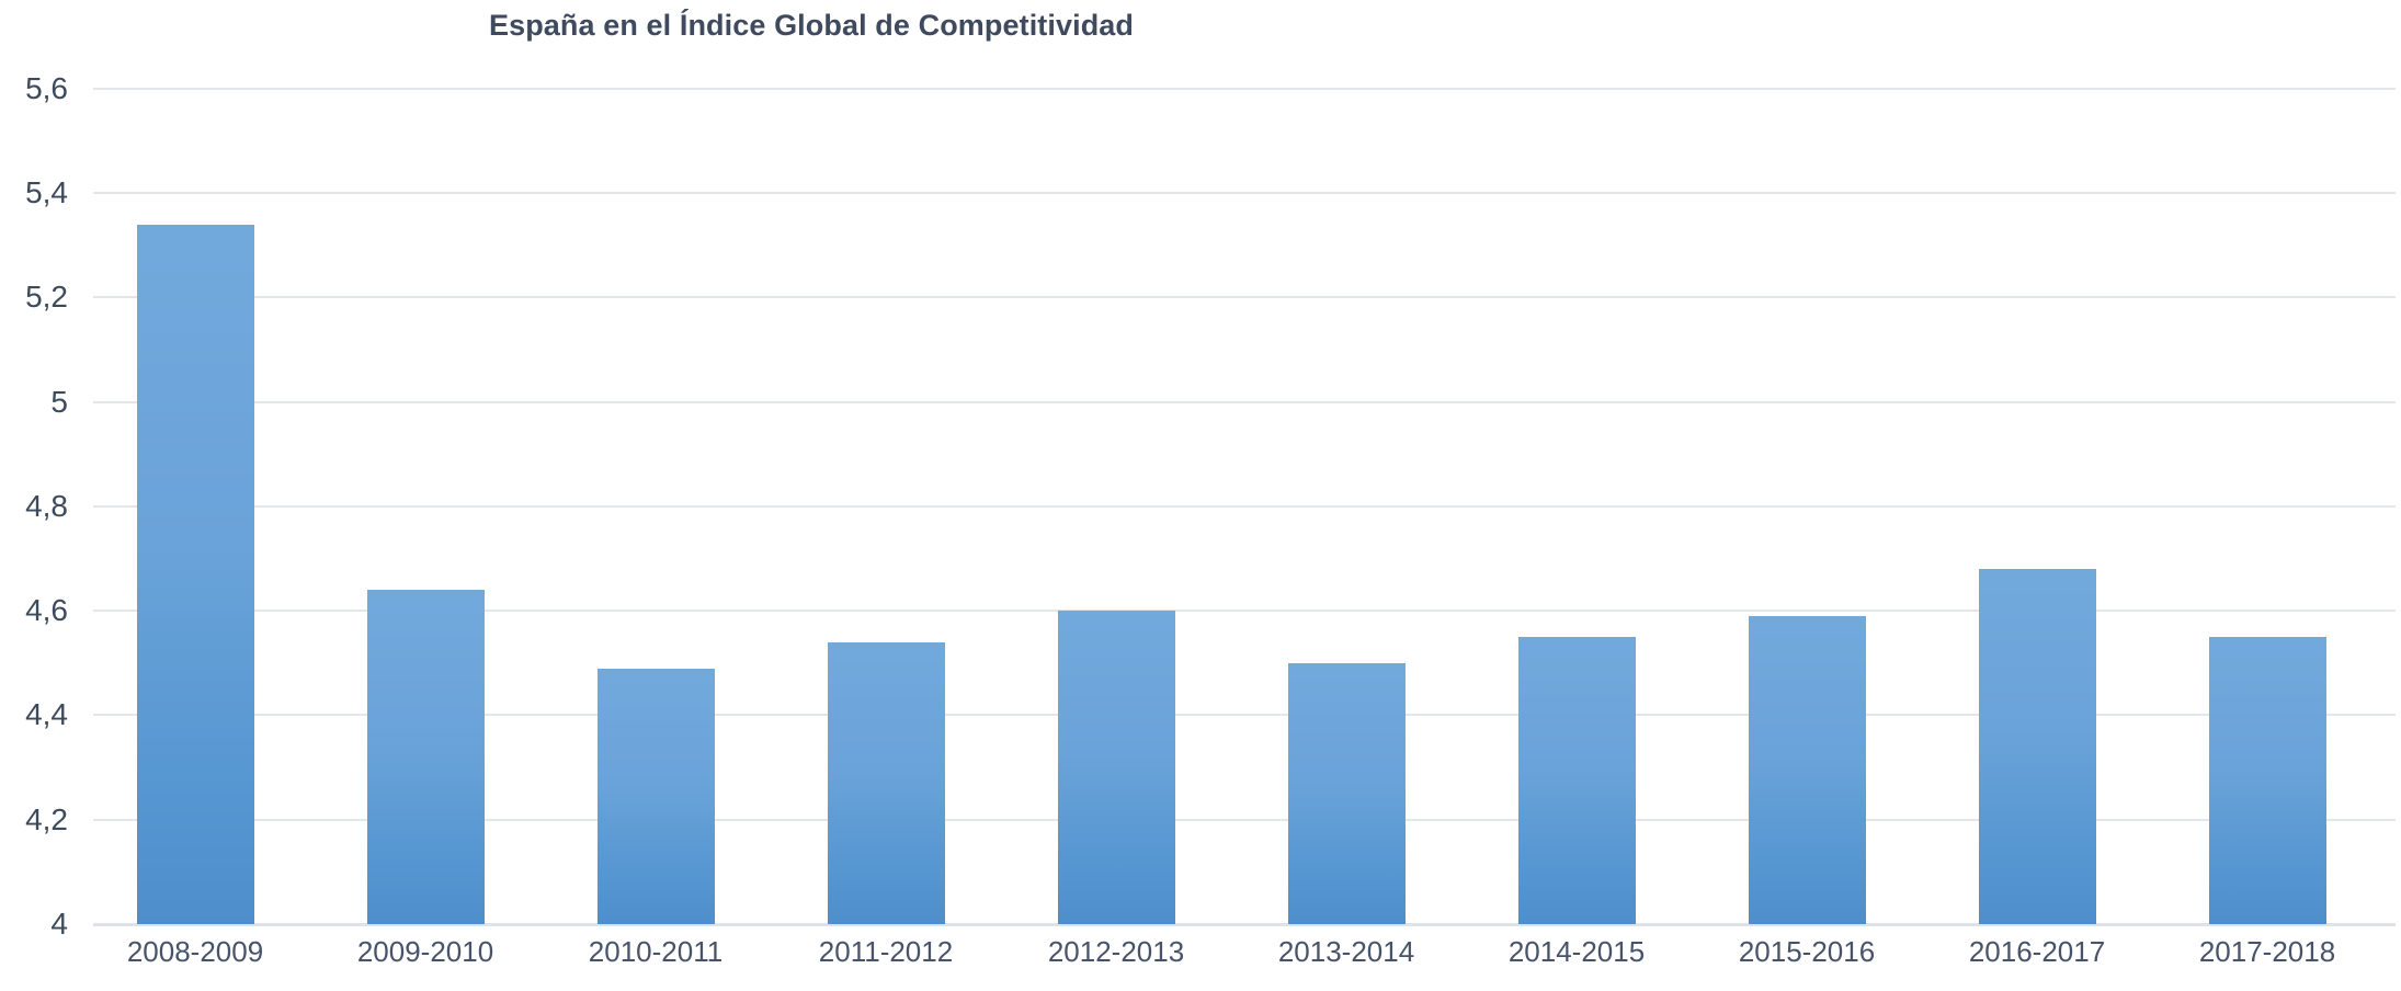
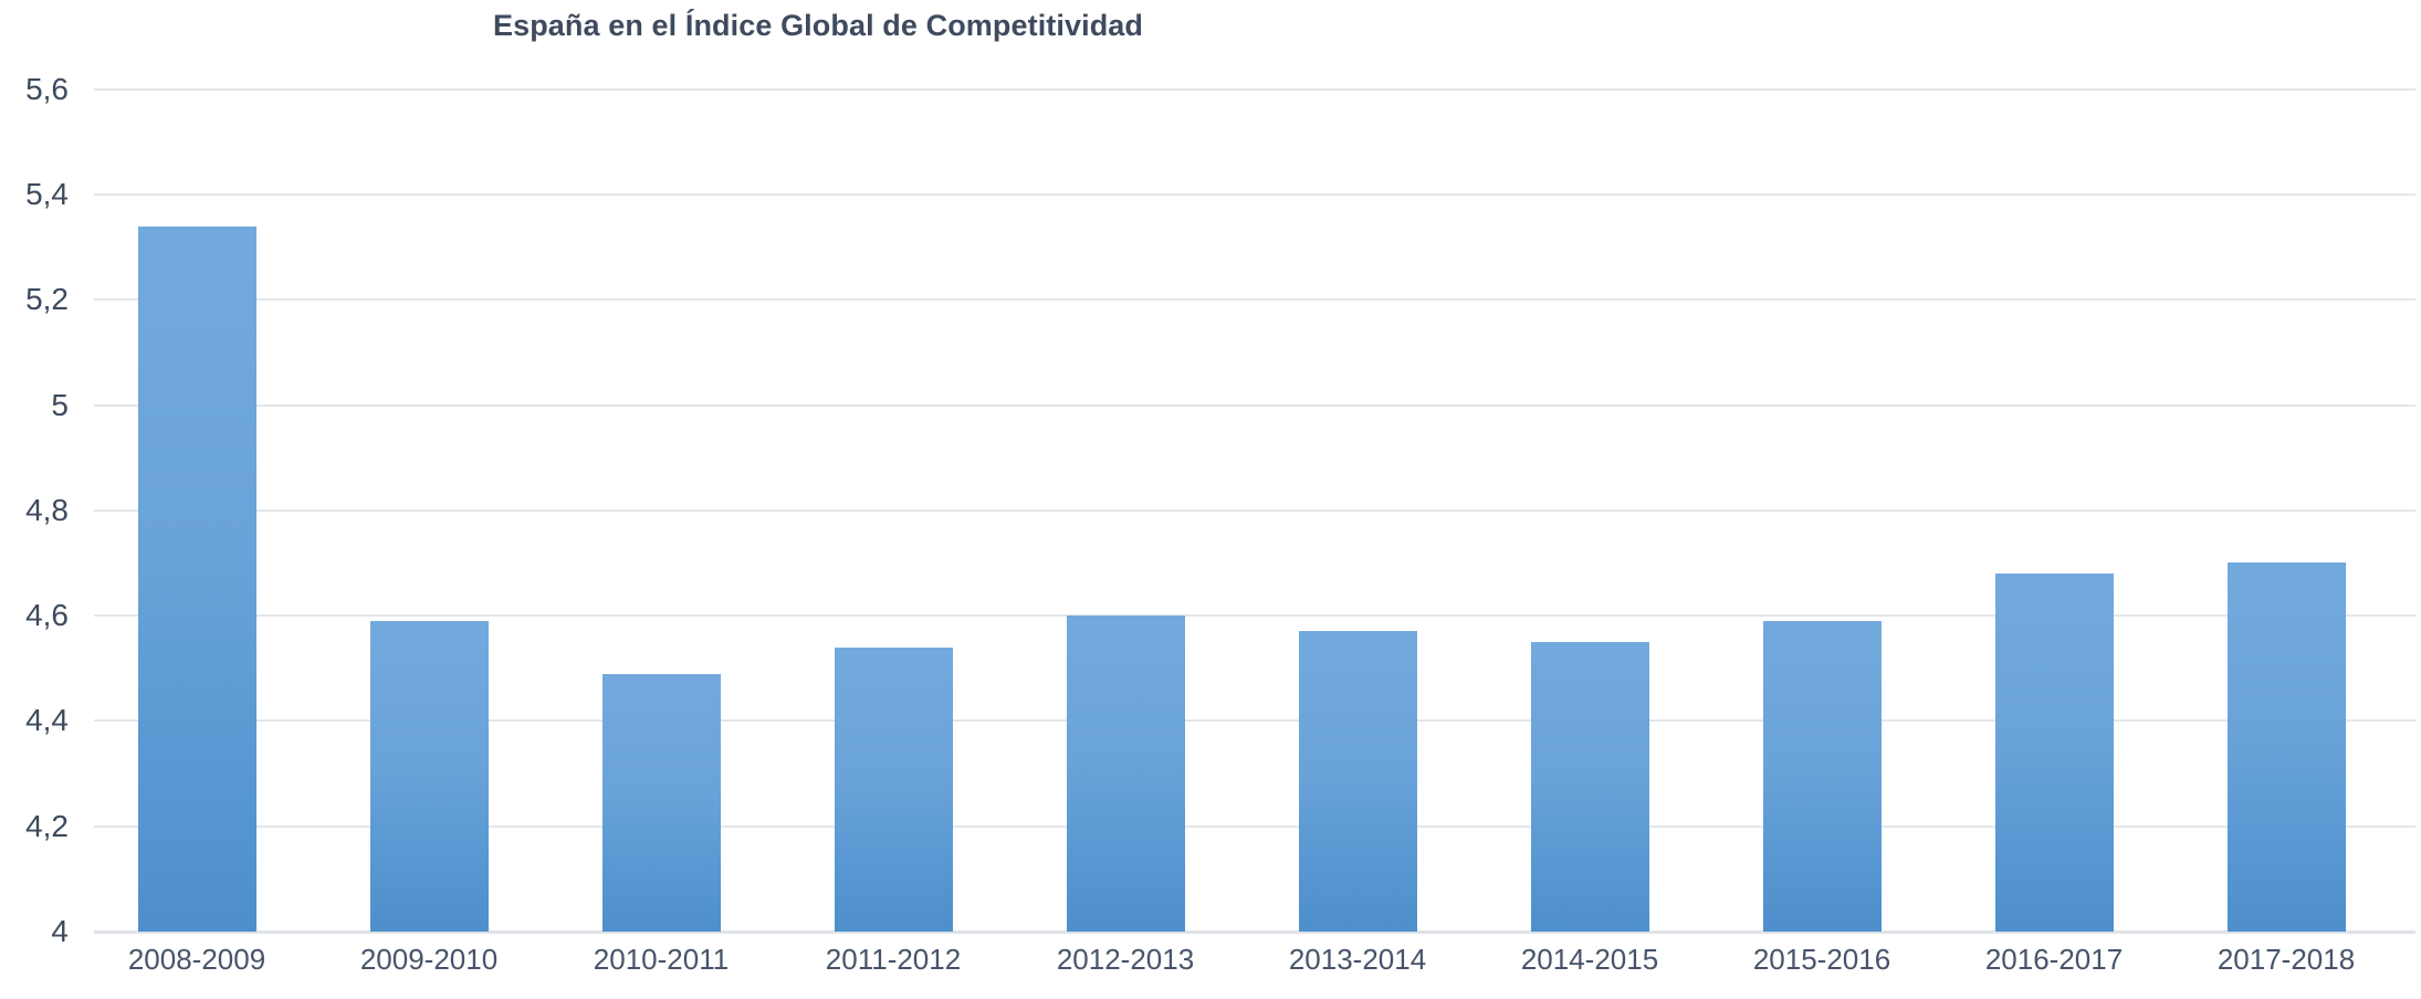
2009-2010: 4,64 -> 4,59
2013-2014: 4,50 -> 4,57
2017-2018: 4,55 -> 4,70
